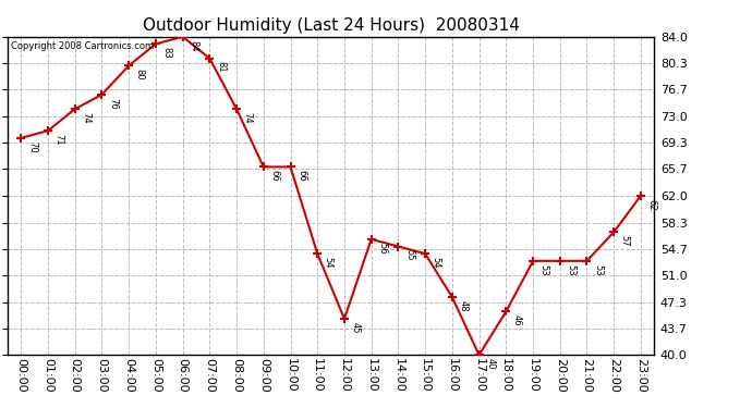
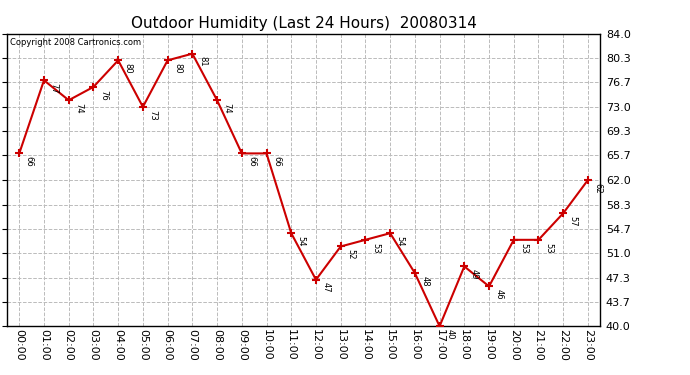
00:00: 70 -> 66
01:00: 71 -> 77
05:00: 83 -> 73
06:00: 84 -> 80
12:00: 45 -> 47
13:00: 56 -> 52
14:00: 55 -> 53
18:00: 46 -> 49
19:00: 53 -> 46
